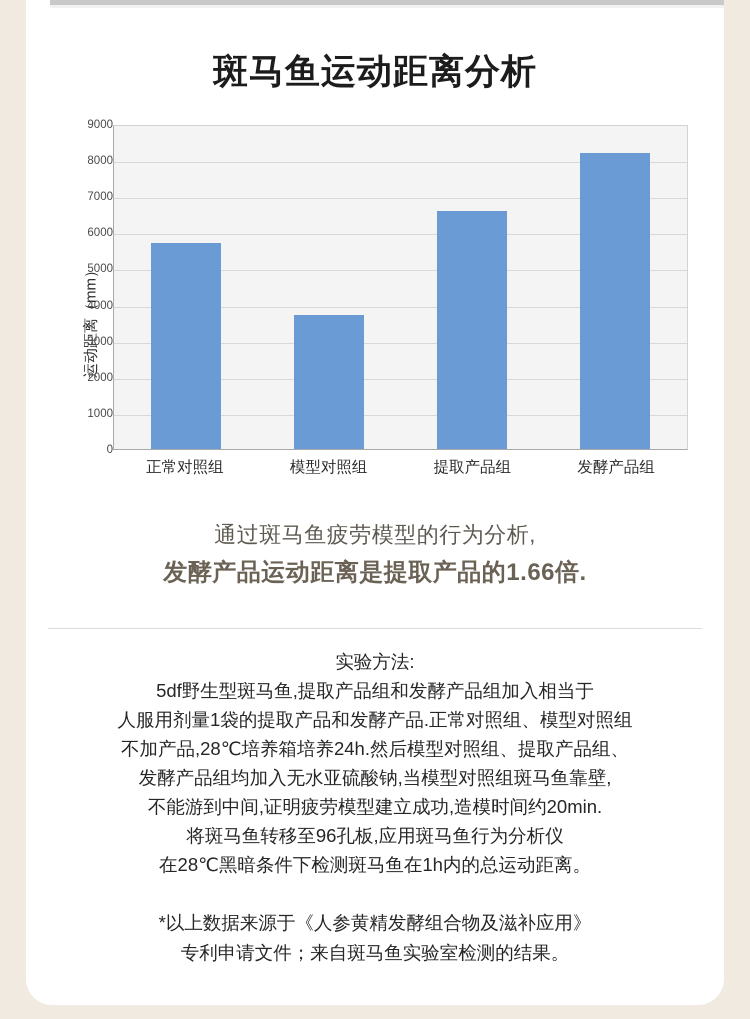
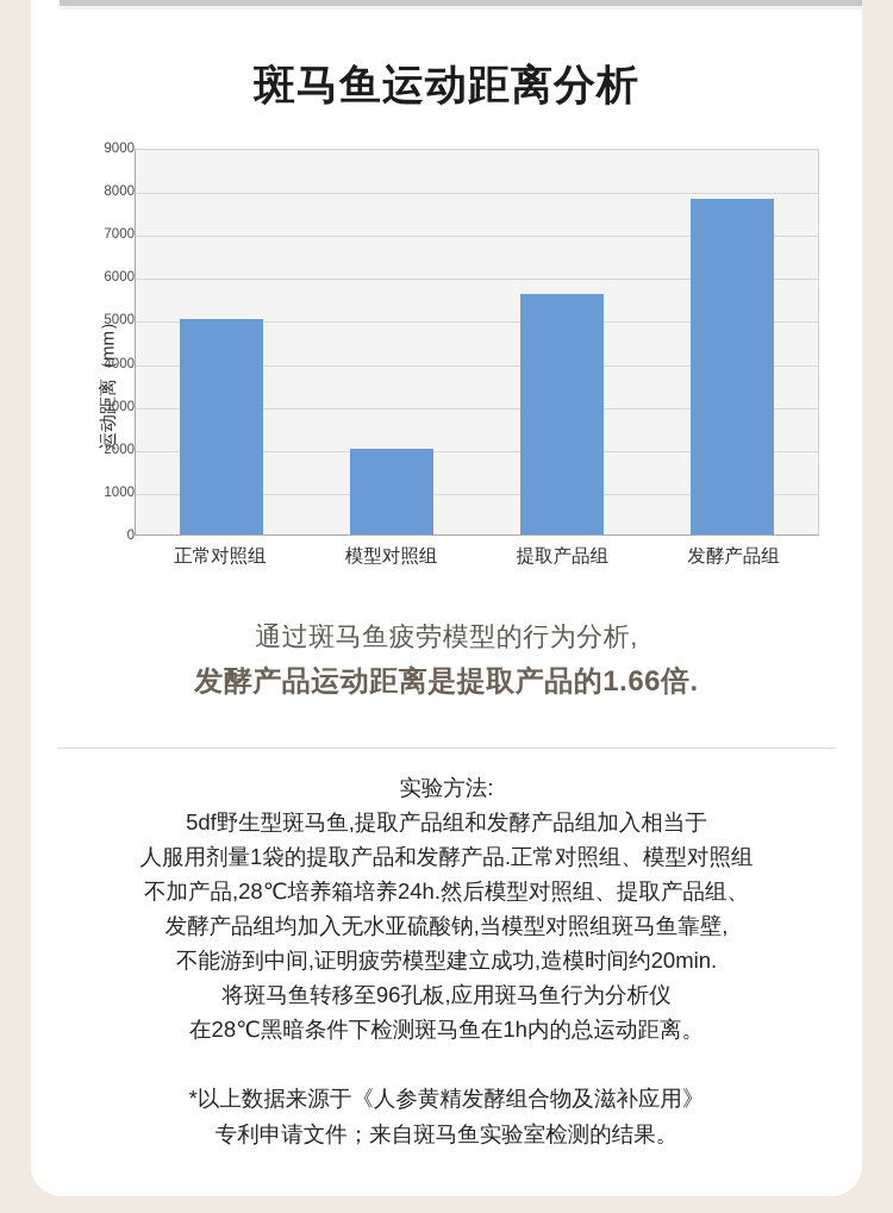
正常对照组: 5700 -> 5000
模型对照组: 3700 -> 2000
提取产品组: 6600 -> 5600
发酵产品组: 8200 -> 7800
